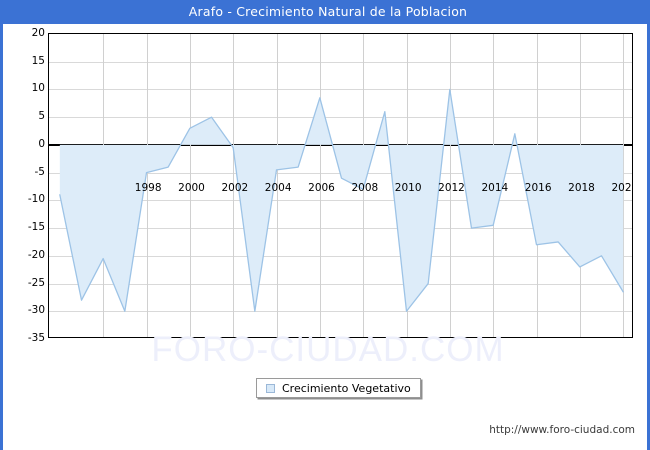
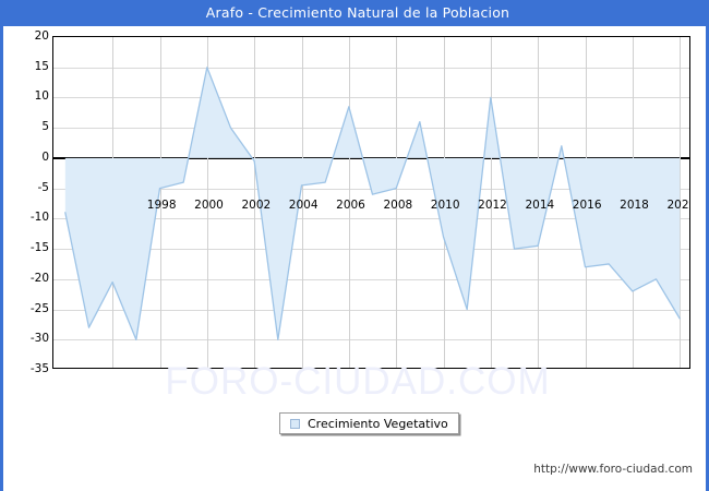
2002: 3 -> 15
2010: -8 -> -5
2012: -30 -> -13
